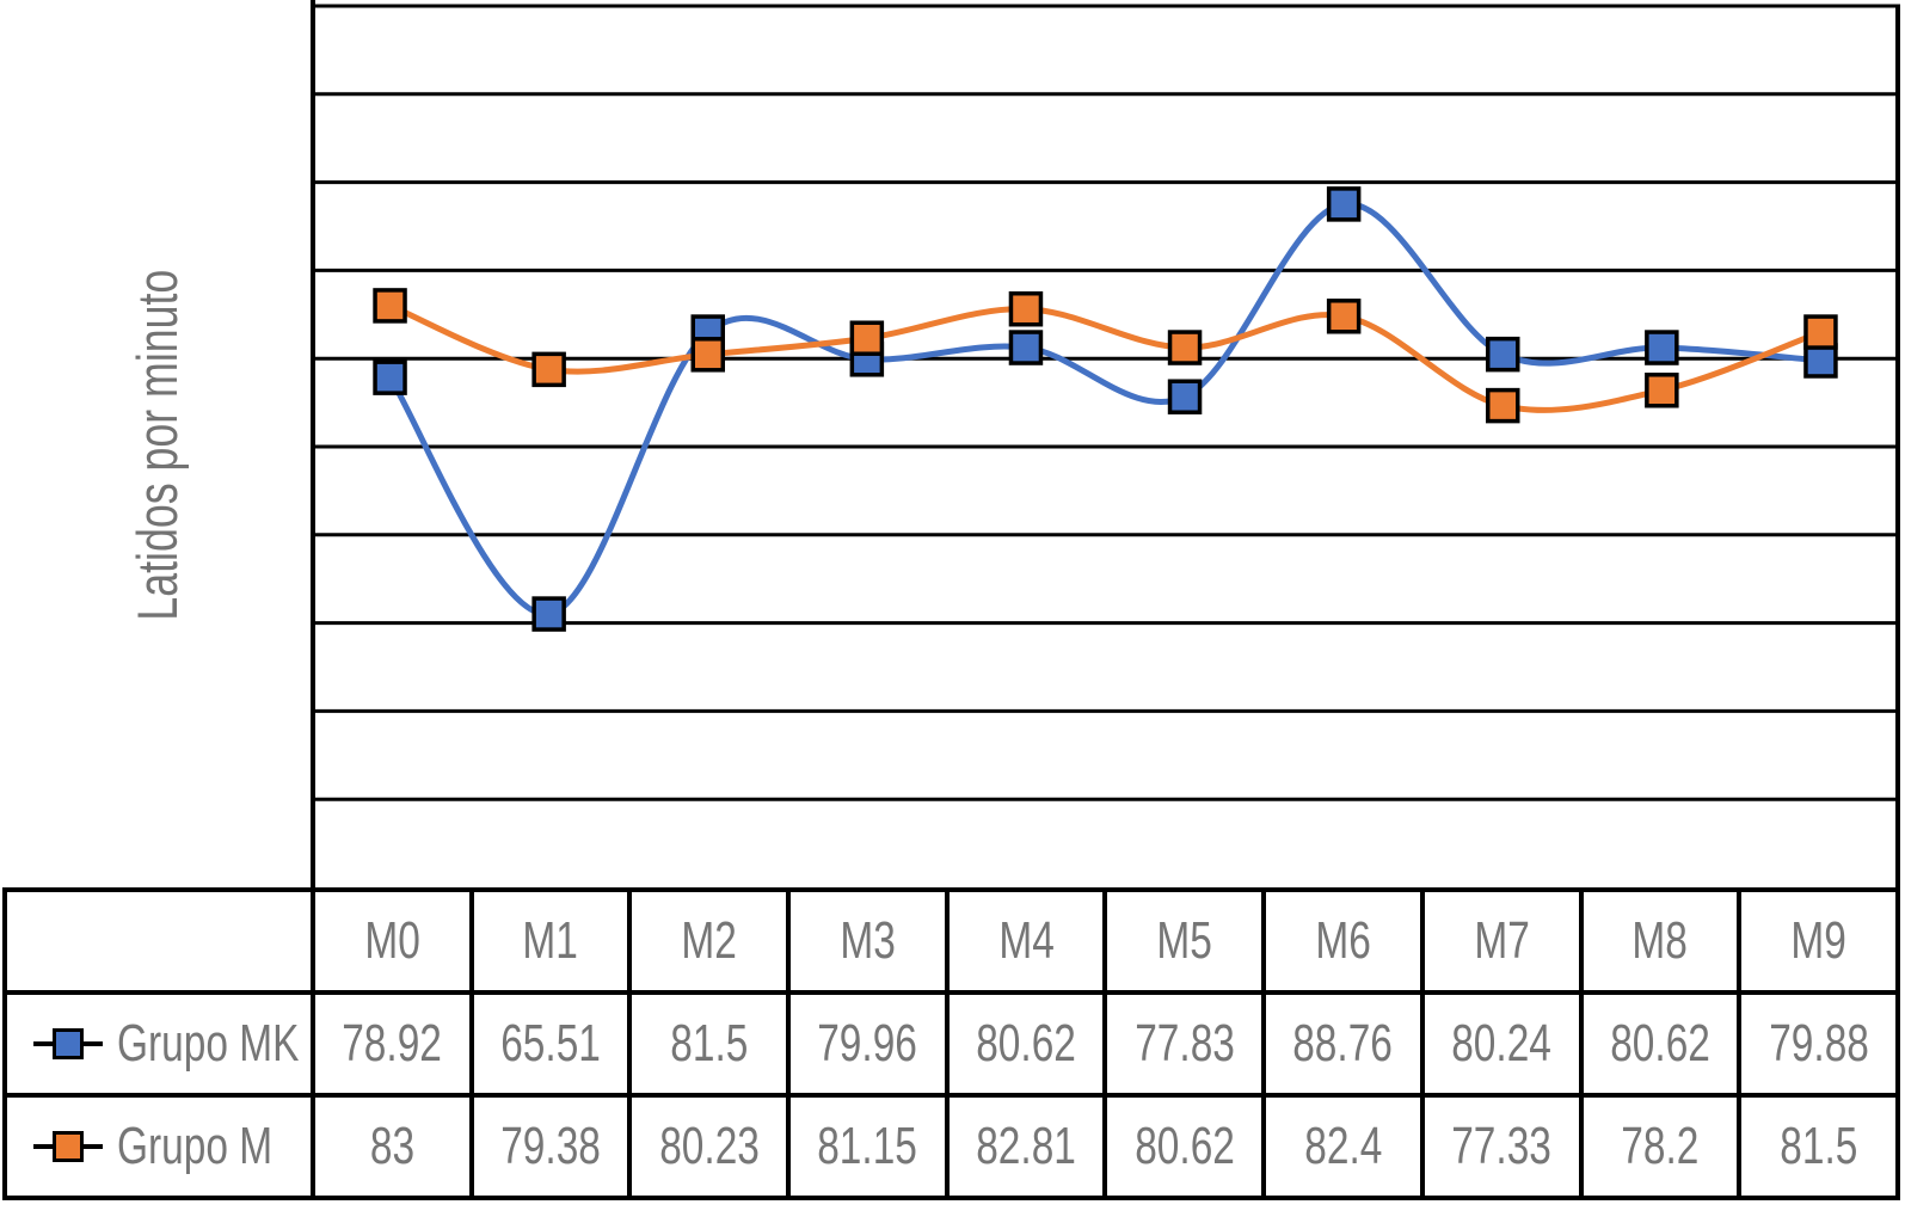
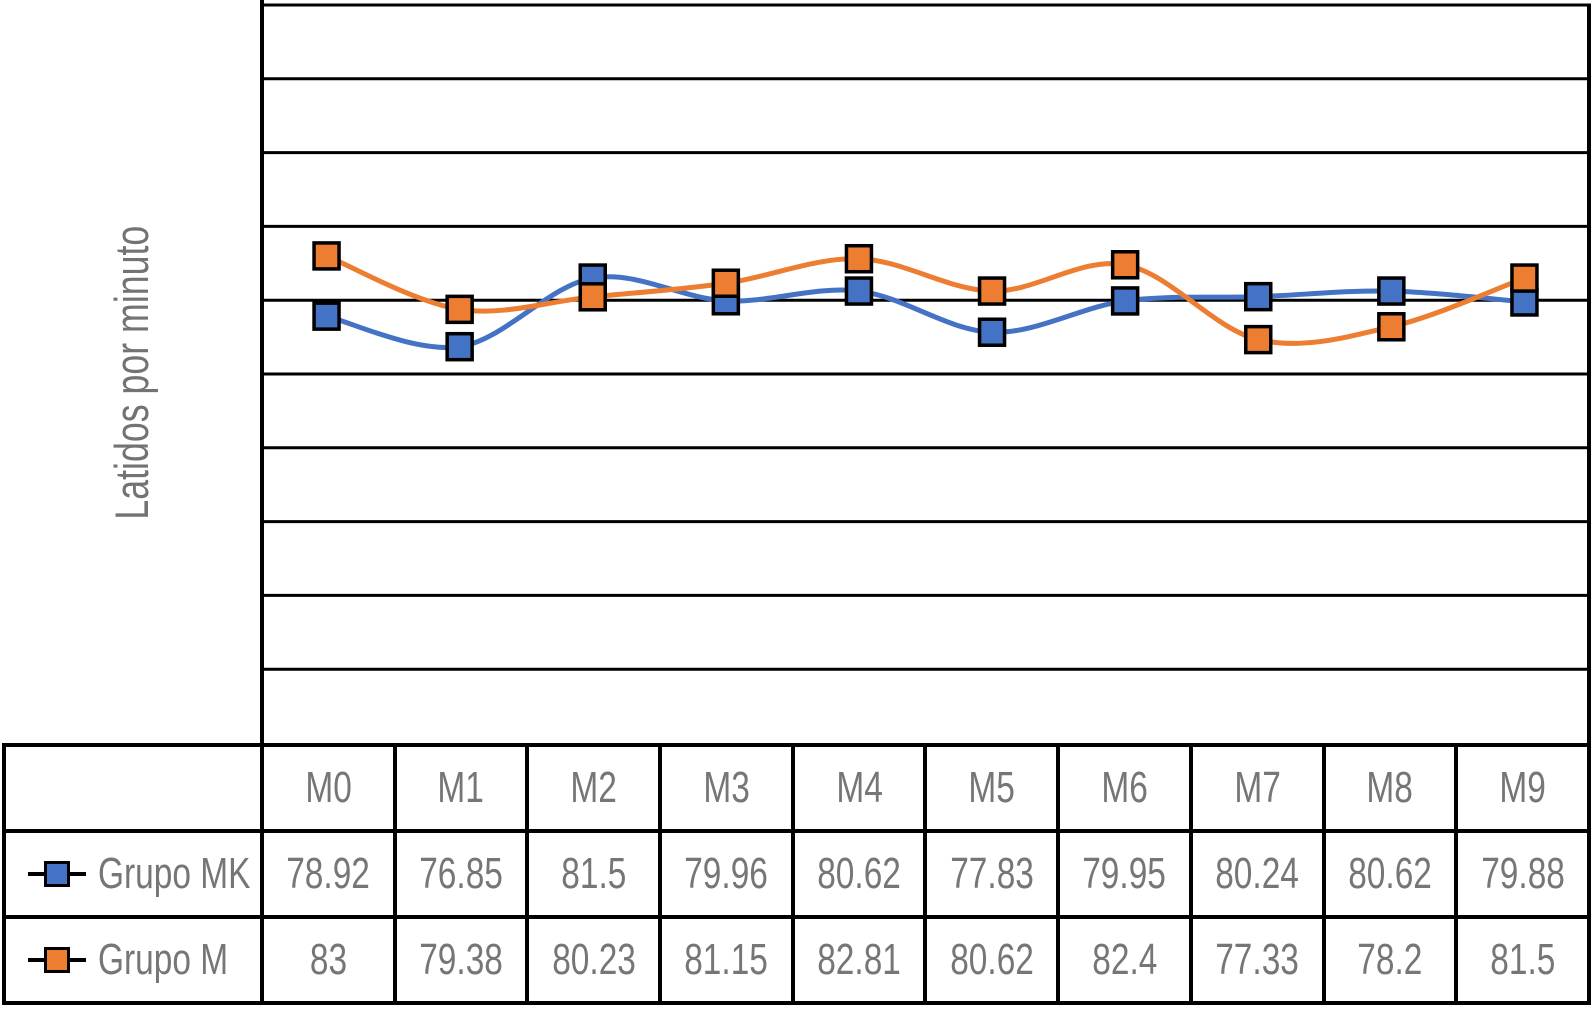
Grupo MK/M1: 65.51 -> 76.85
Grupo MK/M6: 88.76 -> 79.95
